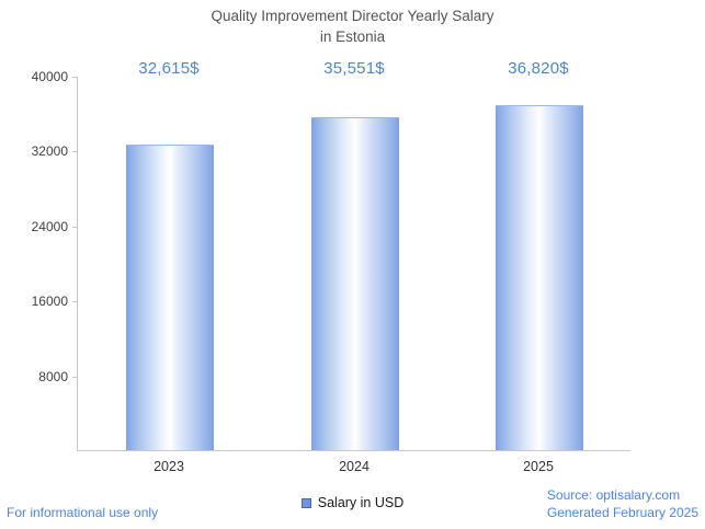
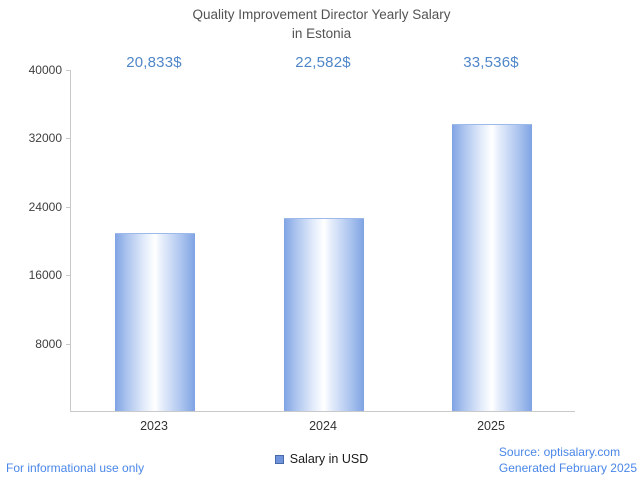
2023: 32,615 -> 20,833
2024: 35,551 -> 22,582
2025: 36,820 -> 33,536
